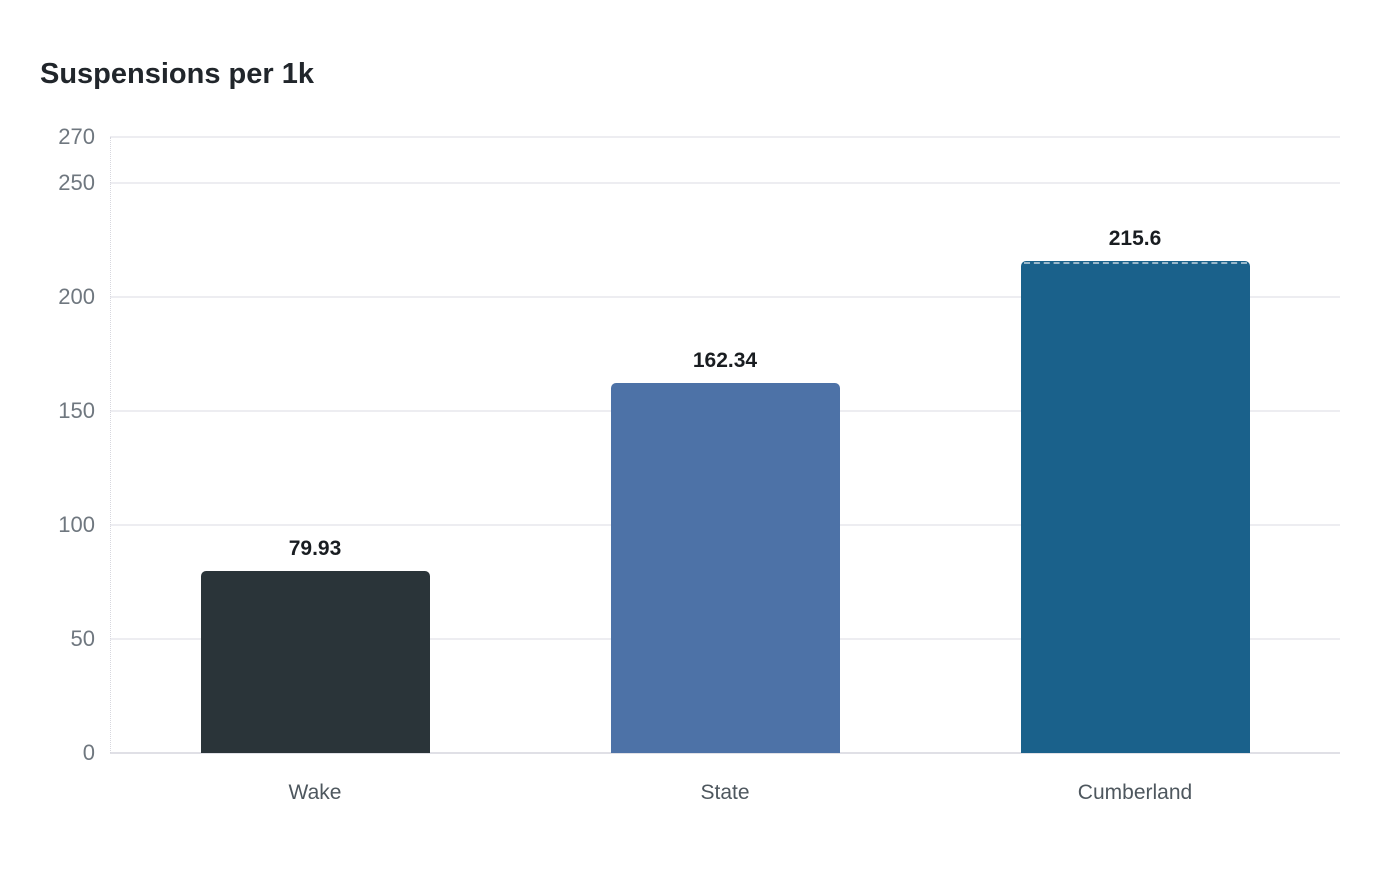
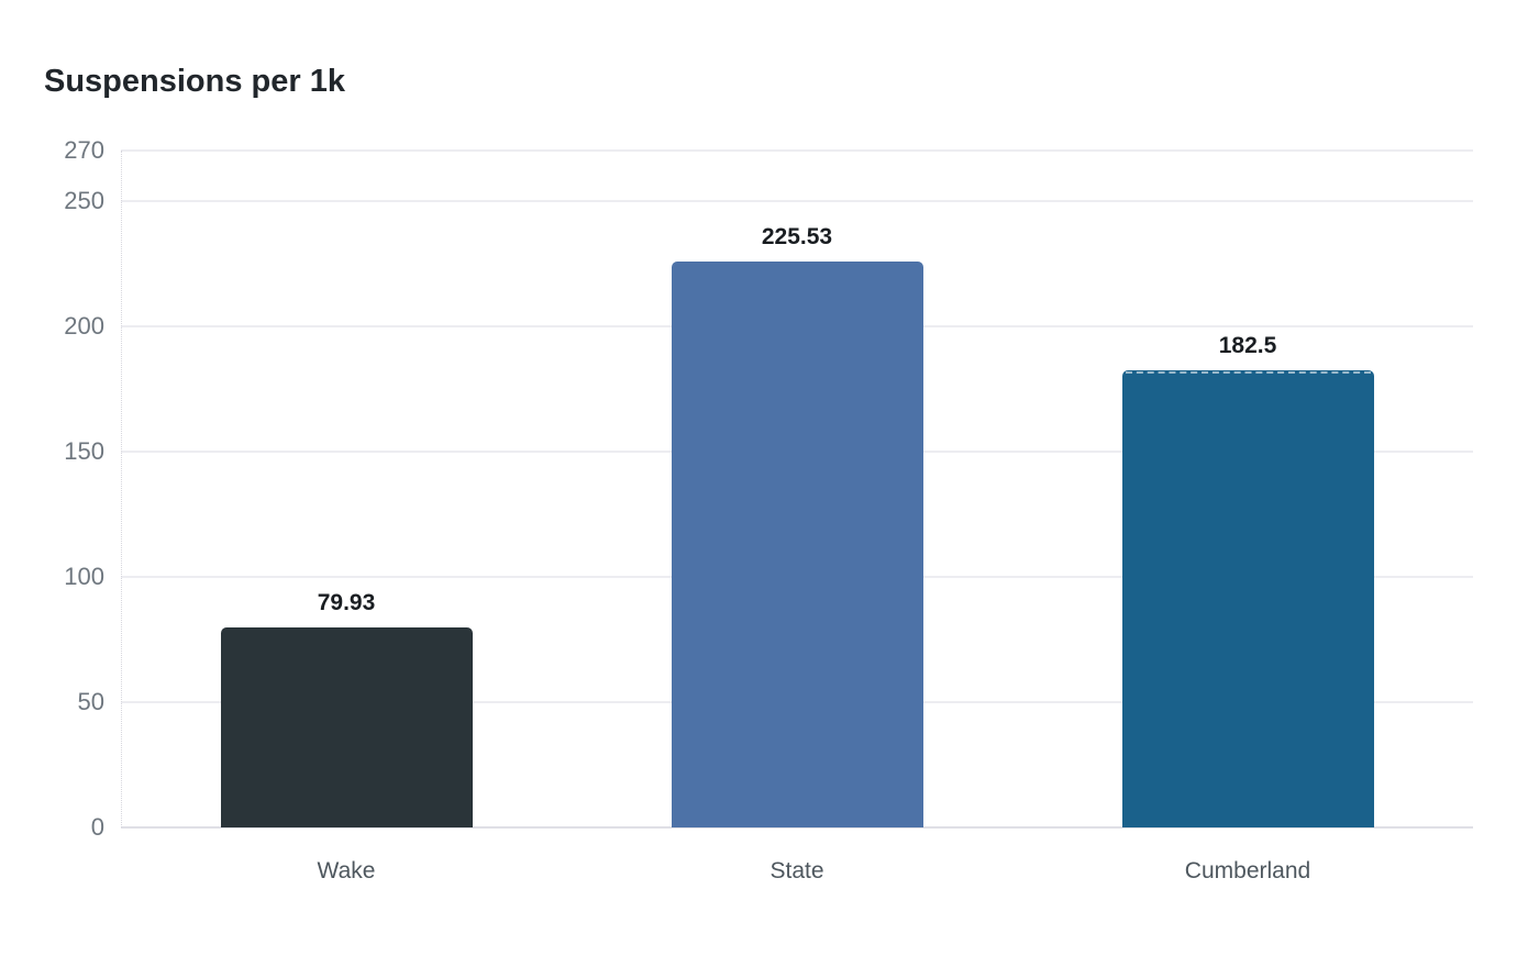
State: 162.34 -> 225.53
Cumberland: 215.6 -> 182.5
